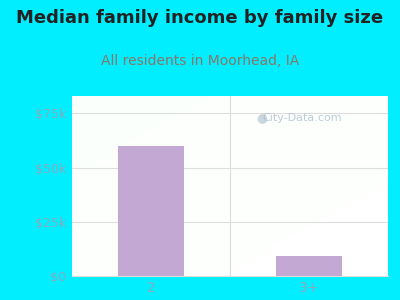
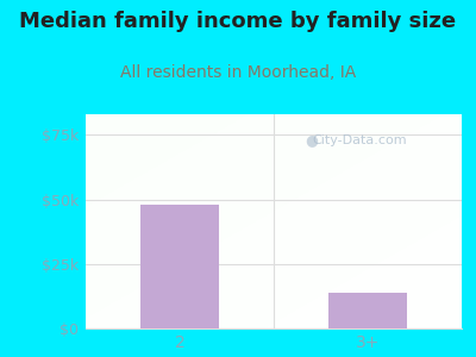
2: $60k -> $48k
3+: $9k -> $14k
